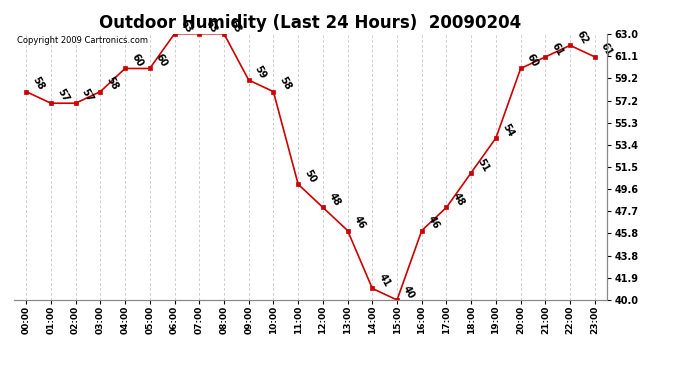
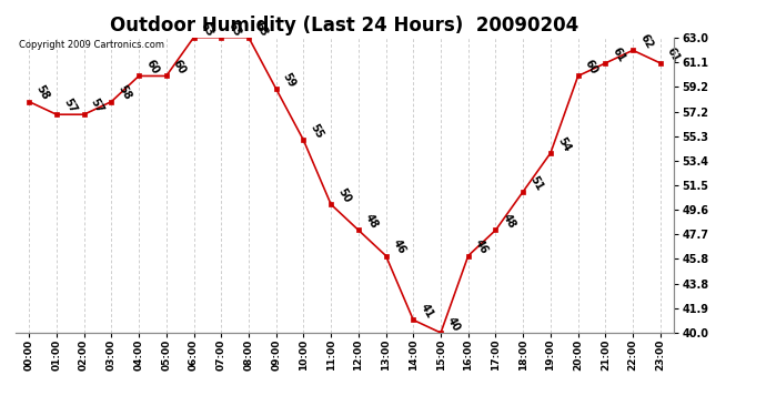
10:00: 58 -> 55
